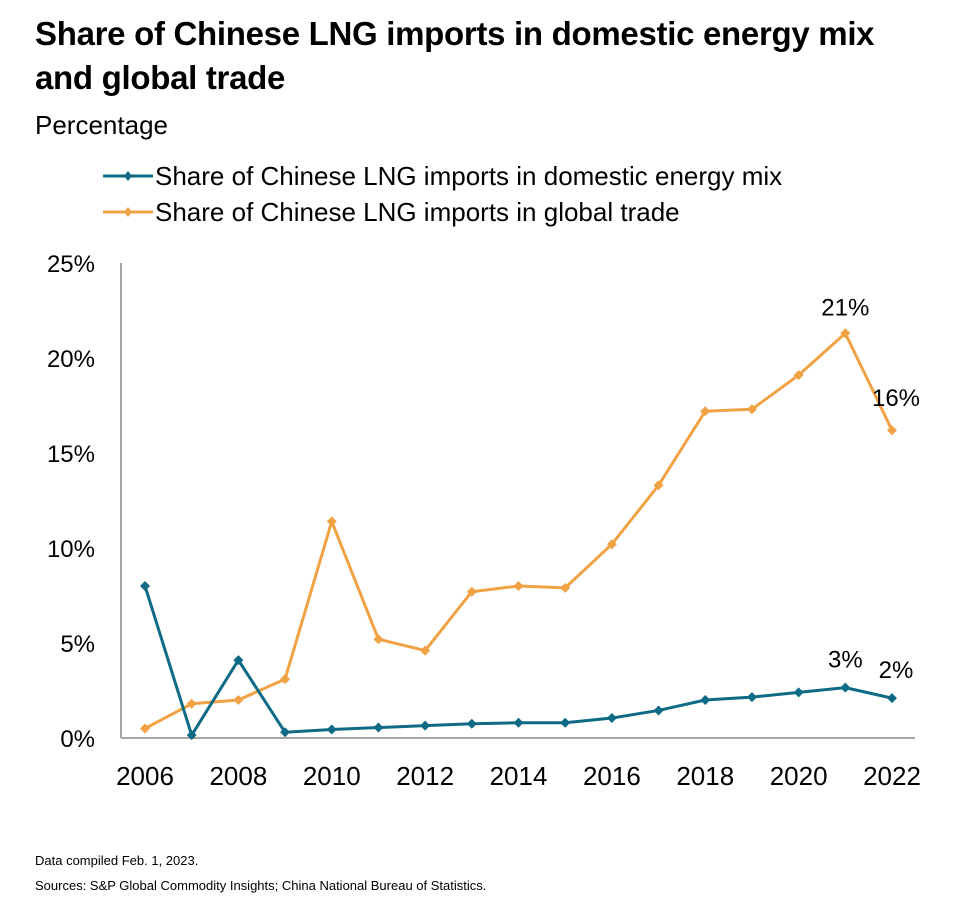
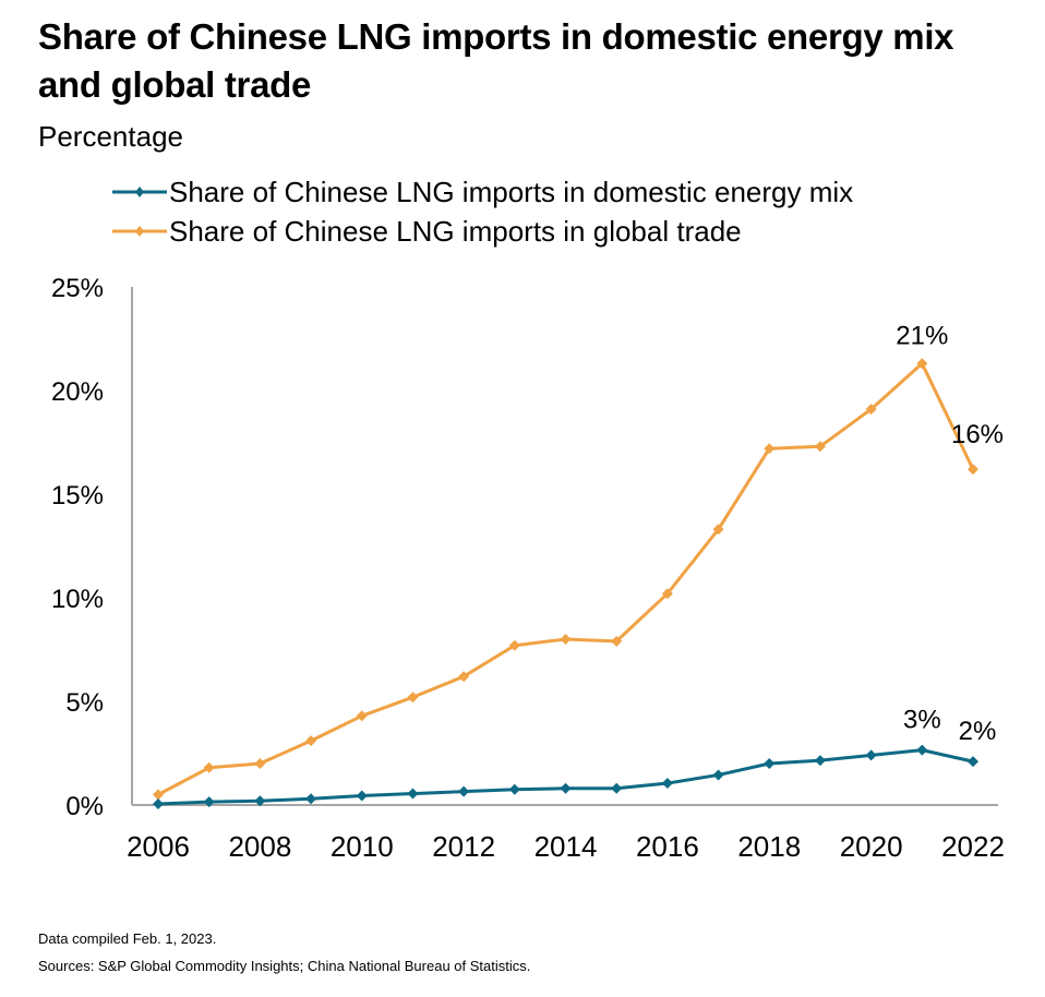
Share of Chinese LNG imports in domestic energy mix/2006: 8.0% -> 0.1%
Share of Chinese LNG imports in domestic energy mix/2008: 4.1% -> 0.2%
Share of Chinese LNG imports in global trade/2010: 11.4% -> 4.3%
Share of Chinese LNG imports in global trade/2012: 4.6% -> 6.2%
